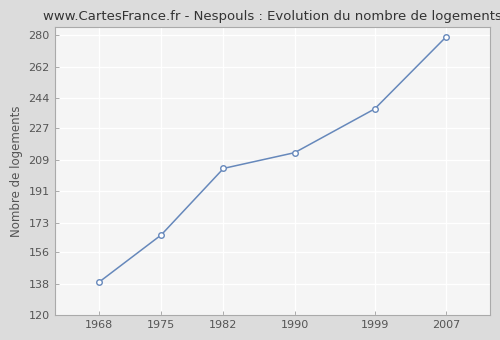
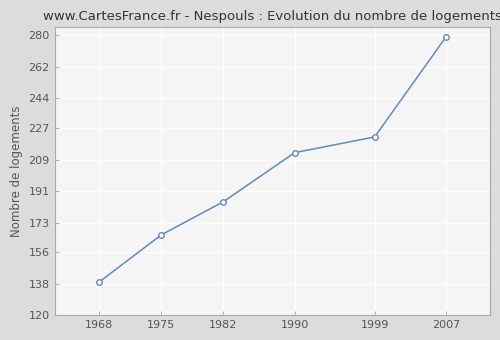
1982: 204 -> 185
1999: 238 -> 222
